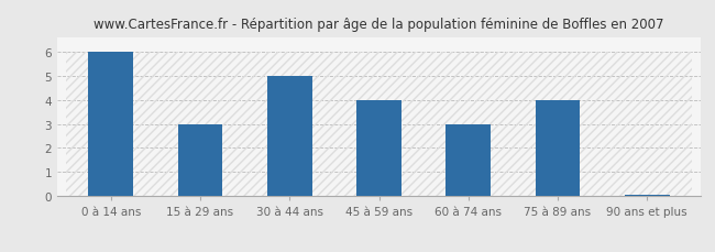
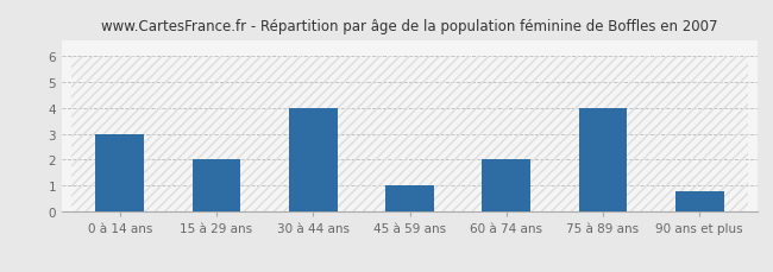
0 à 14 ans: 6.00 -> 3.00
15 à 29 ans: 3.00 -> 2.00
30 à 44 ans: 5.00 -> 4.00
45 à 59 ans: 4.00 -> 1.00
60 à 74 ans: 3.00 -> 2.00
90 ans et plus: 0.07 -> 0.80
